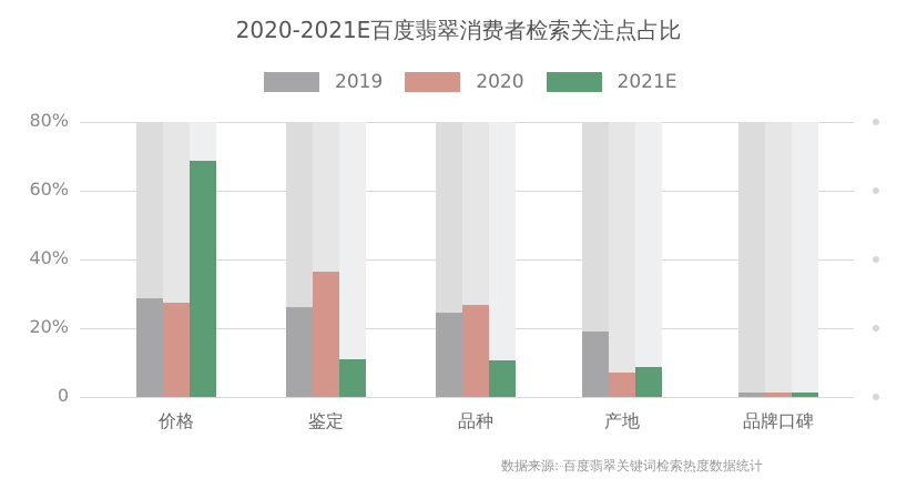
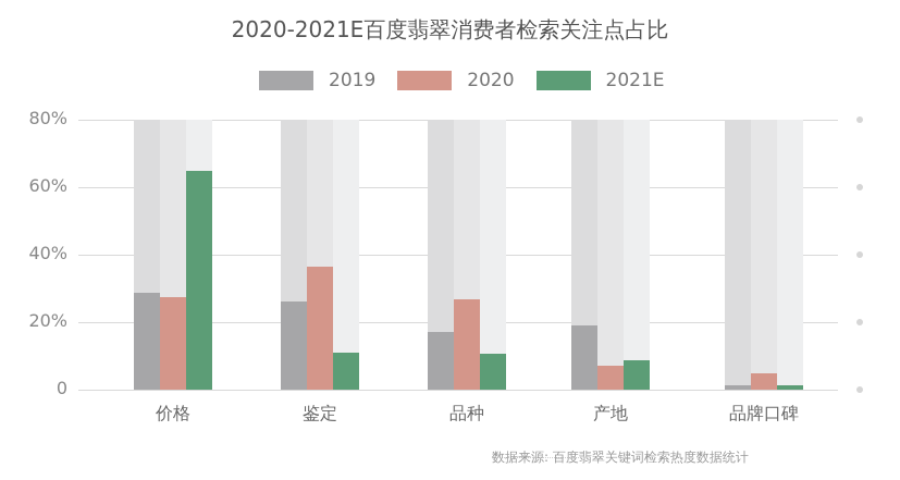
2021E/价格: 69% -> 65%
2019/品种: 24% -> 17%
2020/品牌口碑: 1% -> 5%
